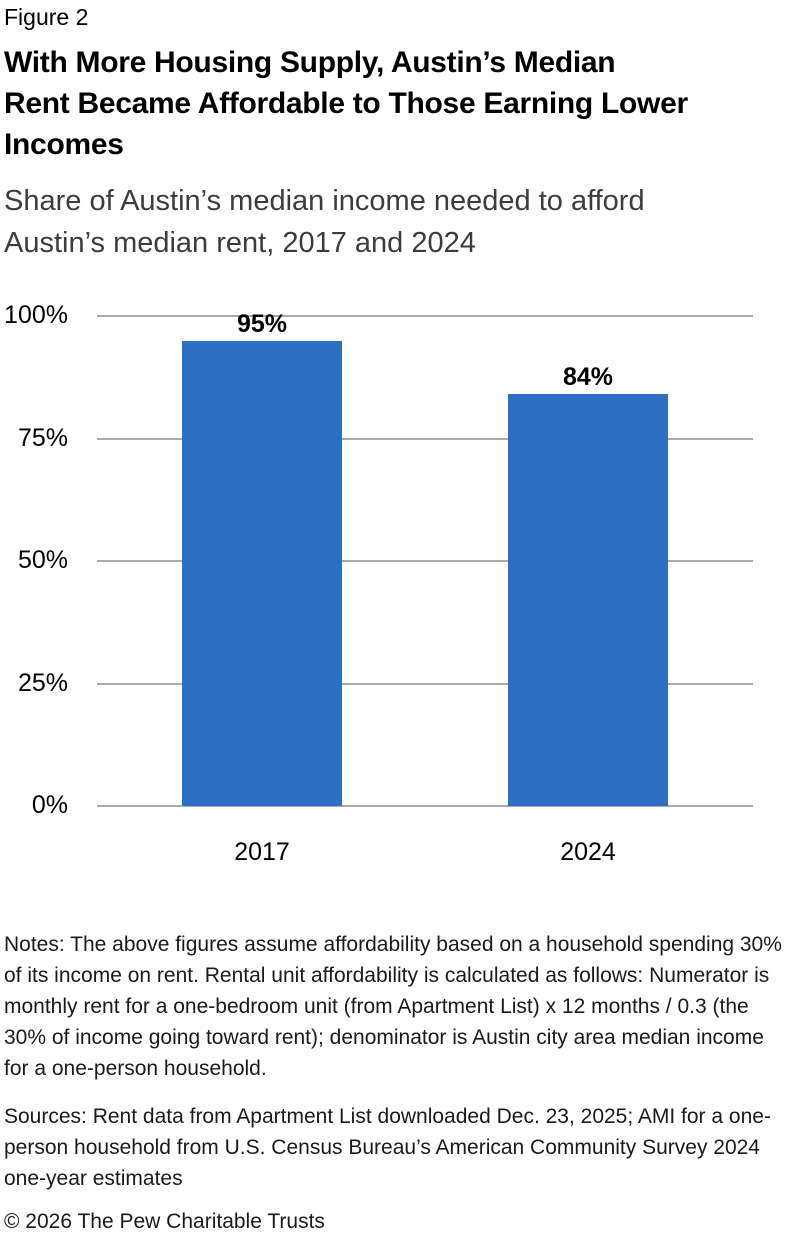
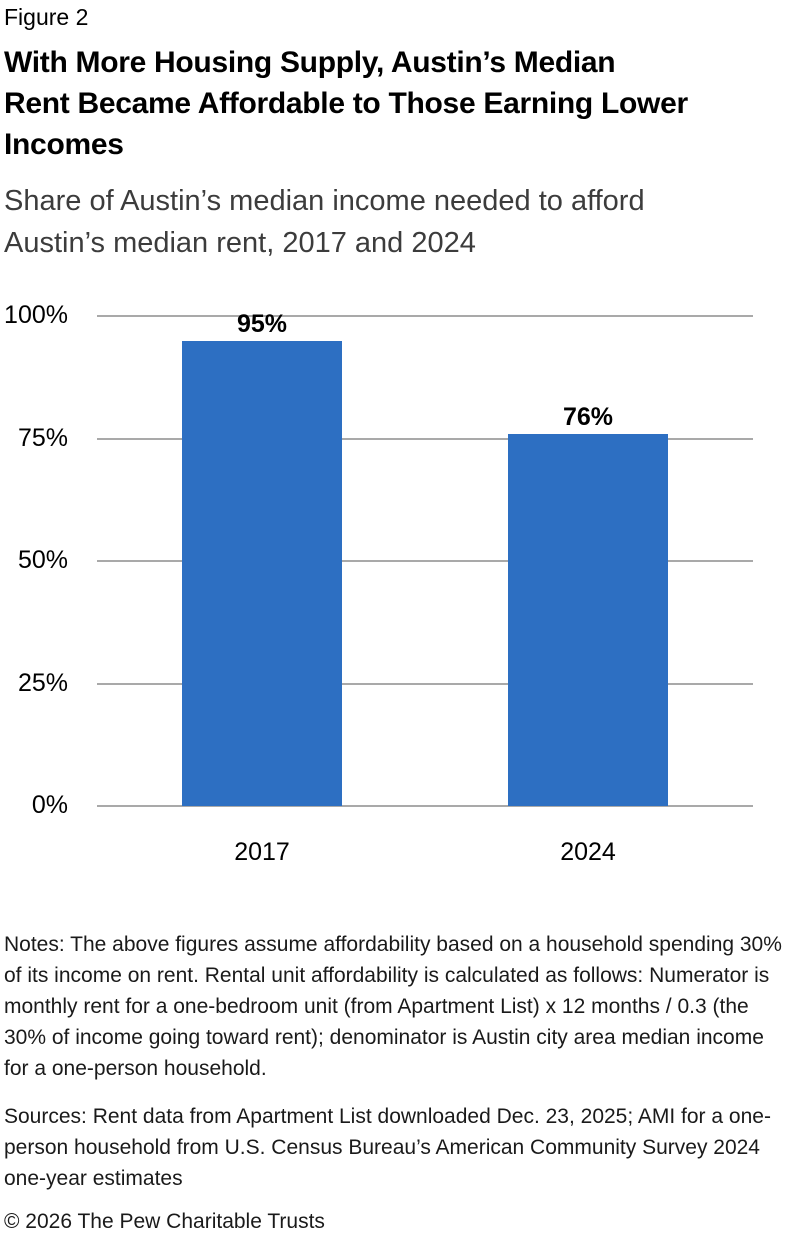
2024: 84% -> 76%
